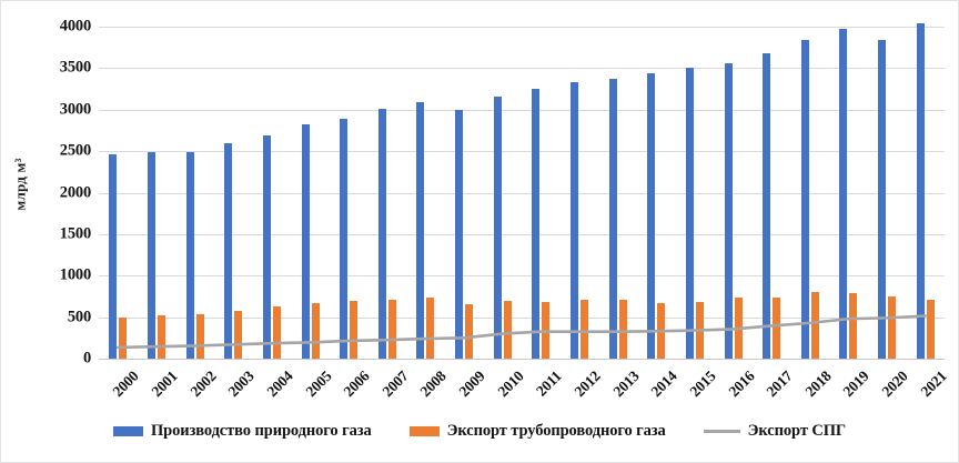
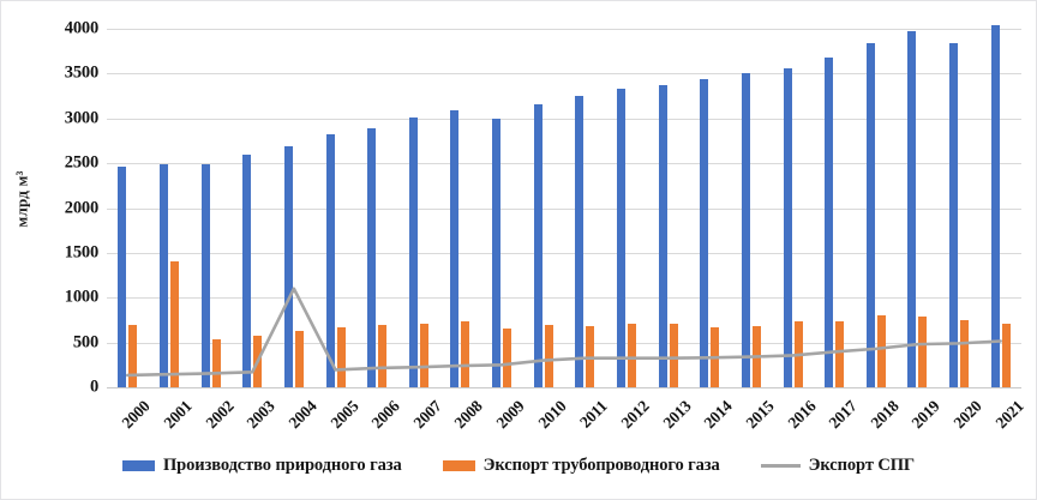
Экспорт трубопроводного газа/2000: 500 -> 700
Экспорт трубопроводного газа/2001: 500 -> 1400
Экспорт СПГ/2004: 200 -> 1100
